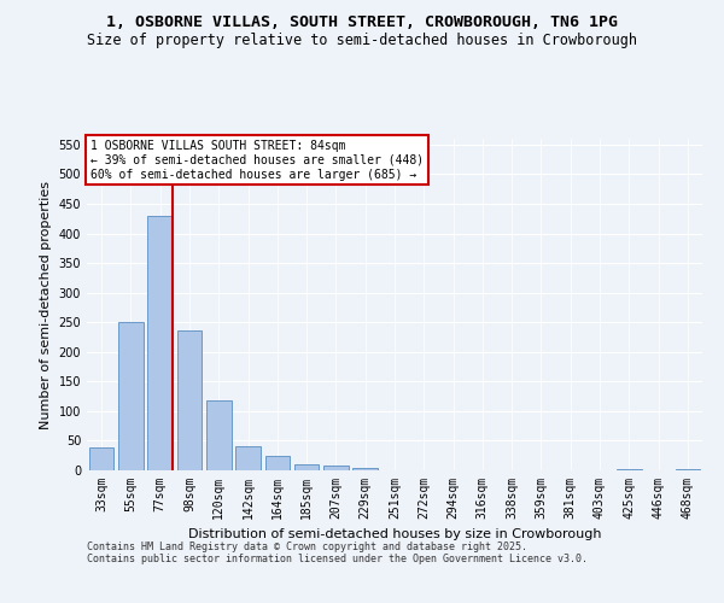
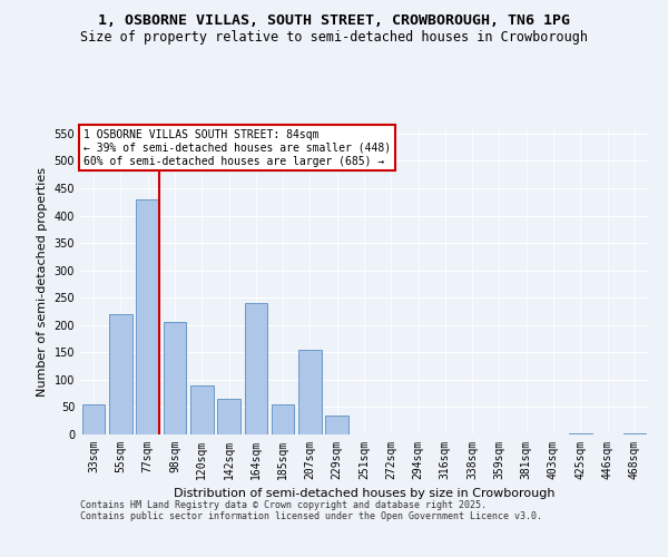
33sqm: 38 -> 55
55sqm: 250 -> 220
98sqm: 237 -> 205
120sqm: 118 -> 90
142sqm: 40 -> 65
164sqm: 25 -> 240
185sqm: 10 -> 55
207sqm: 9 -> 155
229sqm: 4 -> 35
